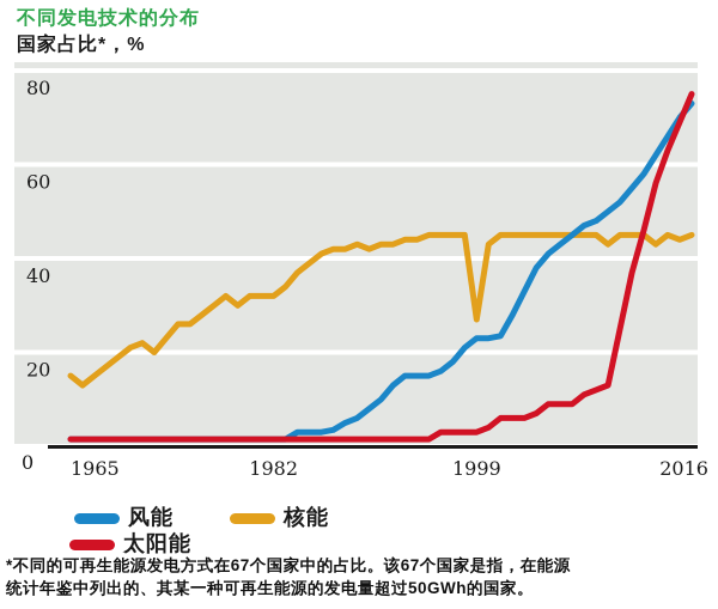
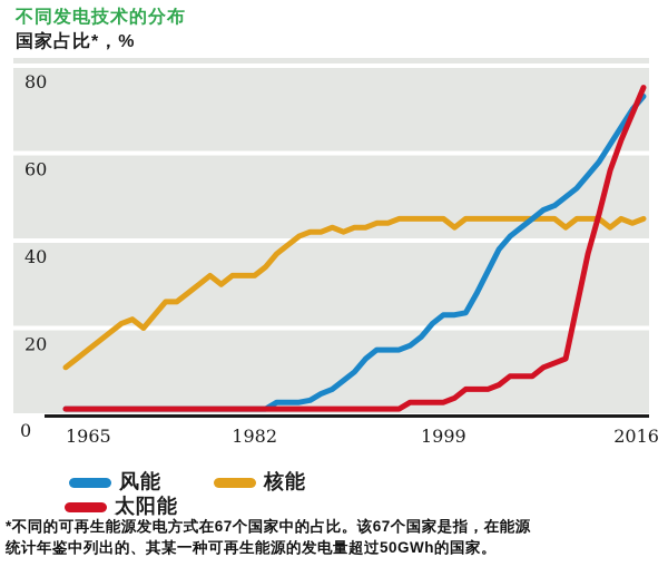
核能/1965: 15 -> 11
核能/1999: 27 -> 45
